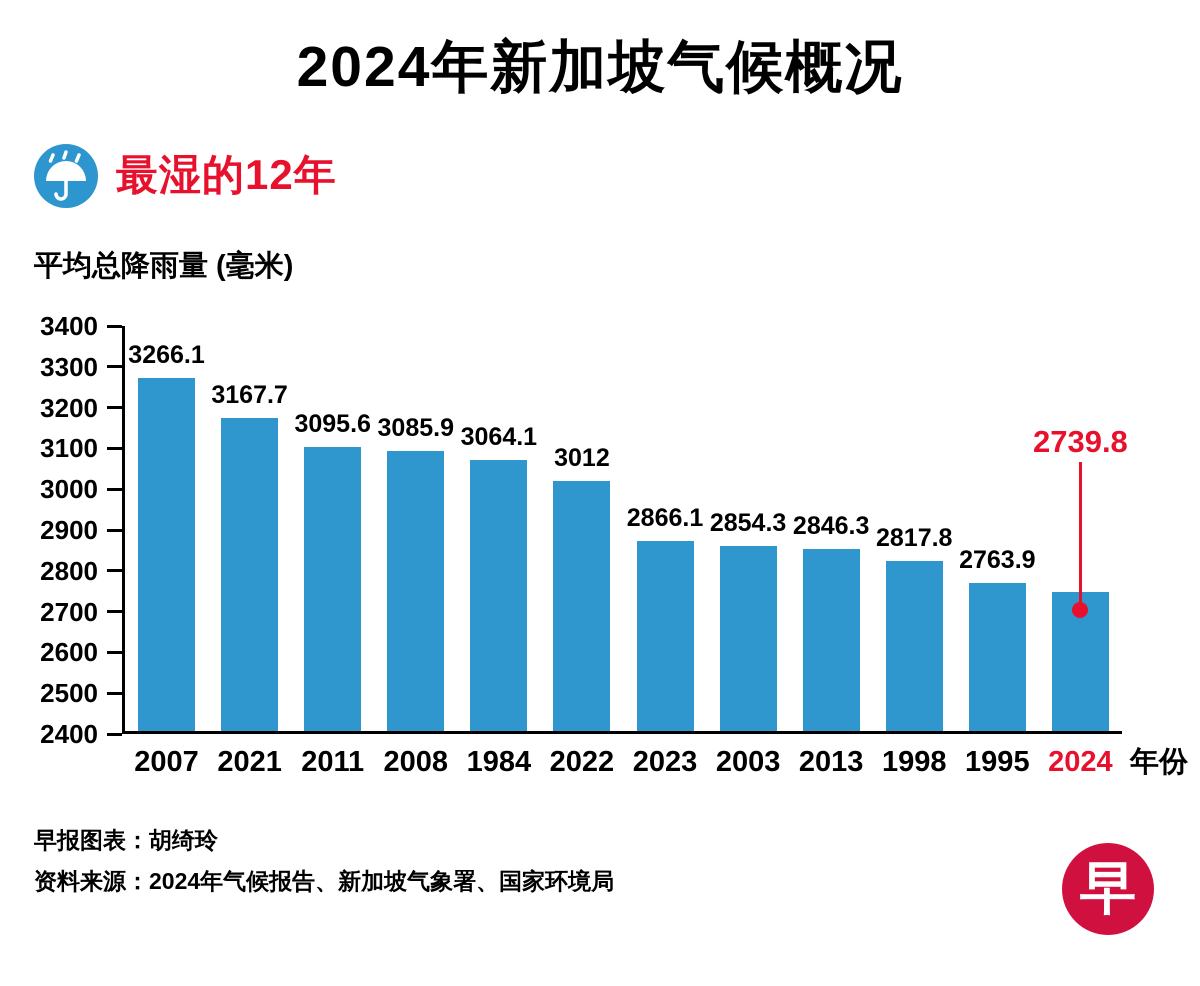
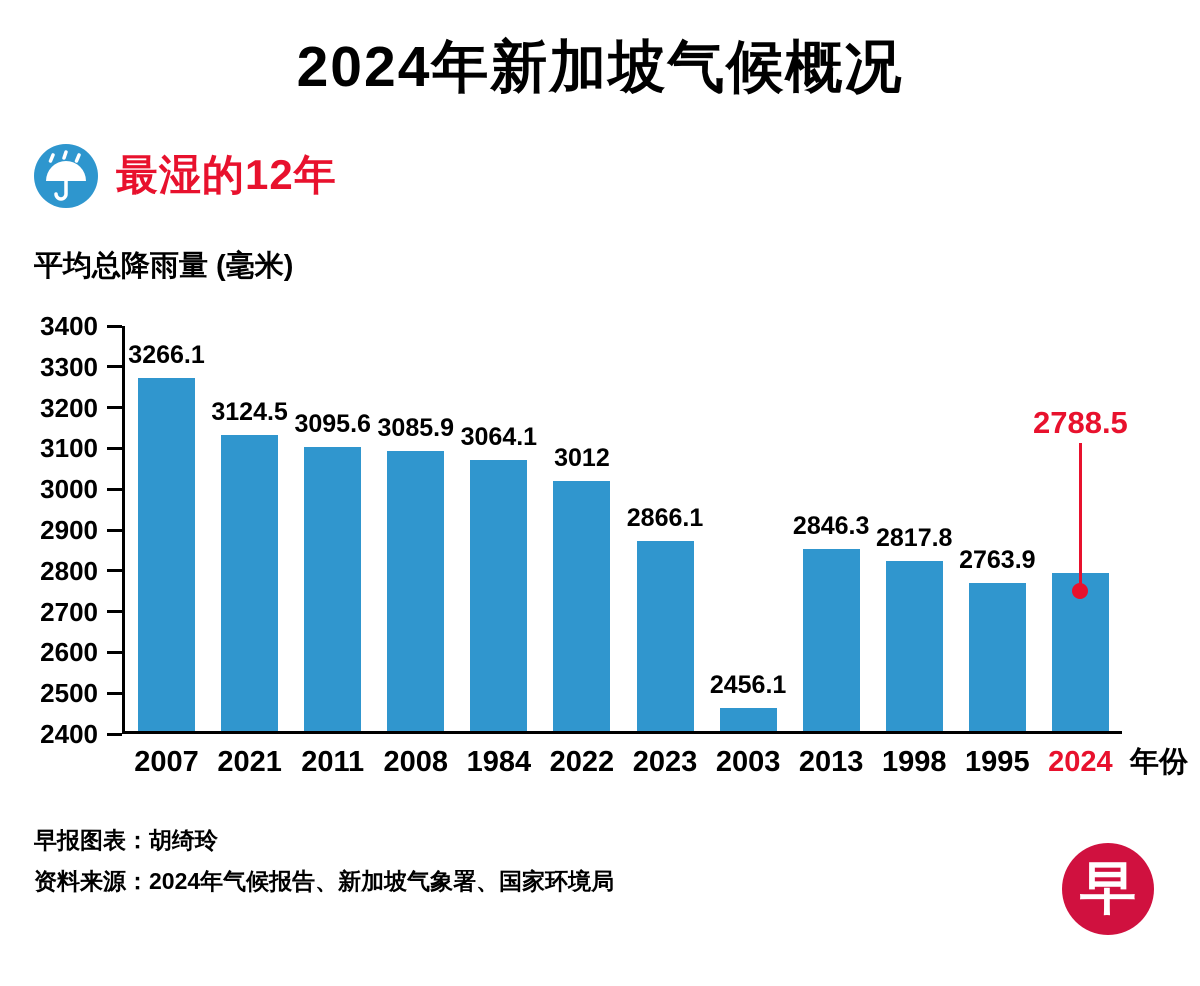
2021: 3167.7 -> 3124.5
2003: 2854.3 -> 2456.1
2024: 2739.8 -> 2788.5
